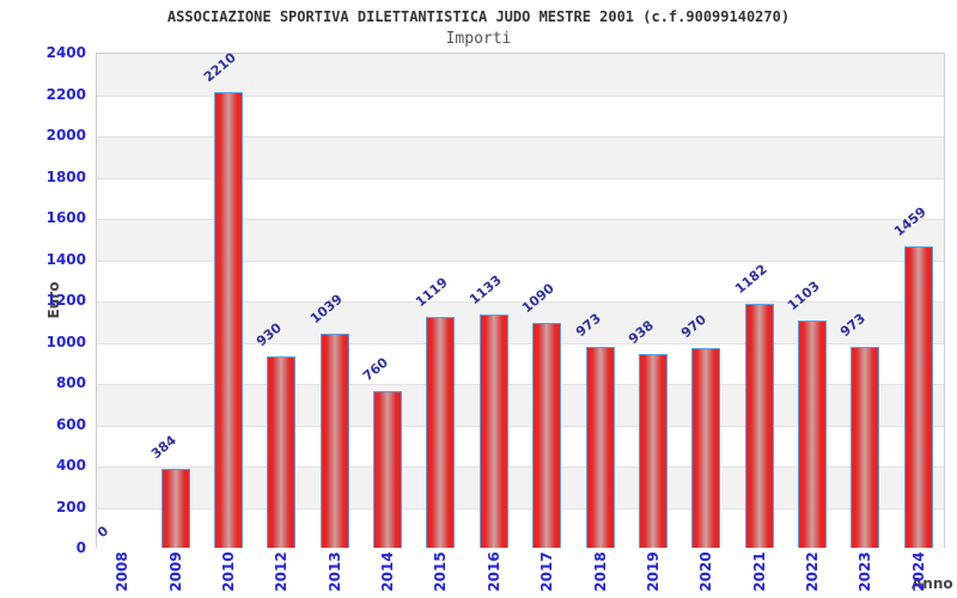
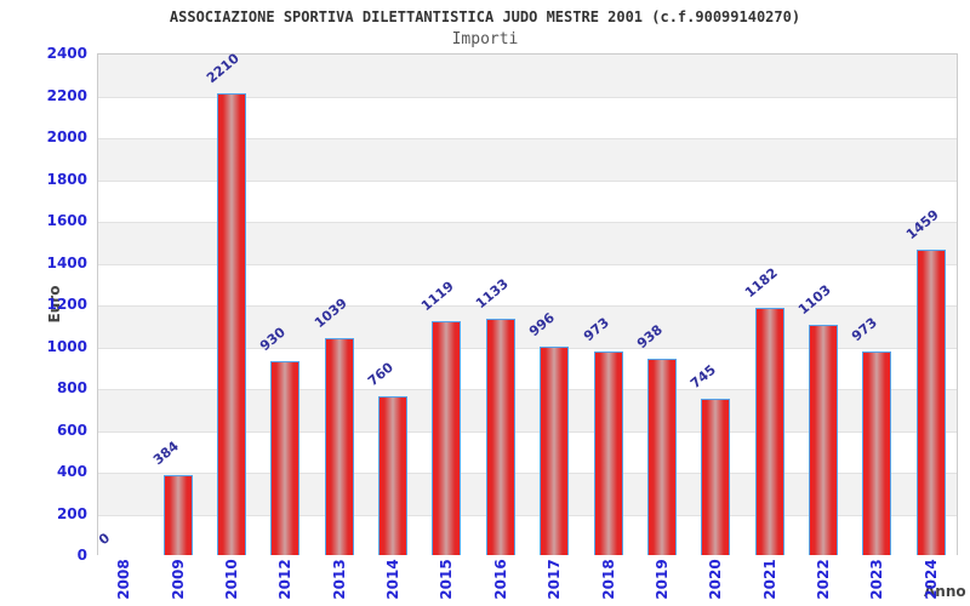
2017: 1090 -> 996
2020: 970 -> 745
